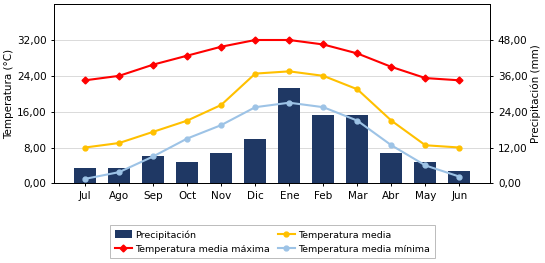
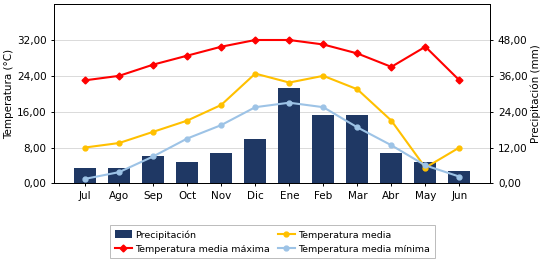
Temperatura media/Ene: 25,0 -> 22,5
Temperatura media mínima/Mar: 14,0 -> 12,5
Temperatura media máxima/May: 23,5 -> 30,5
Temperatura media/May: 8,5 -> 3,5
